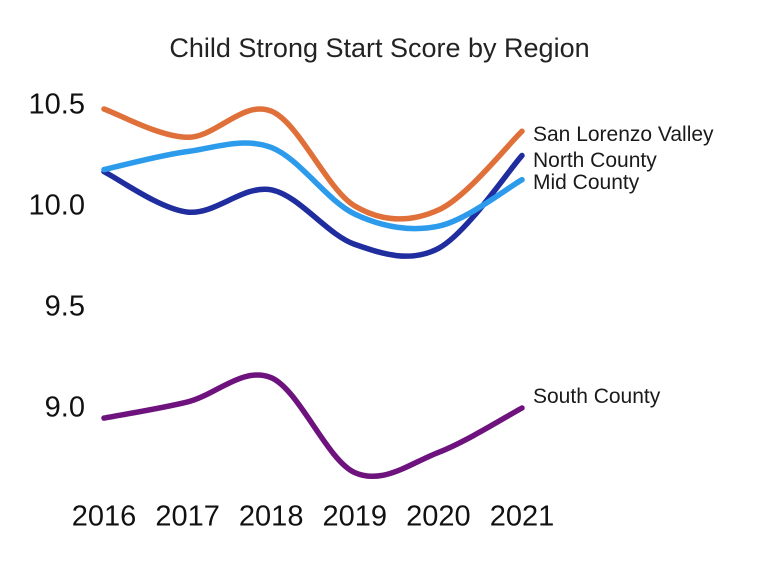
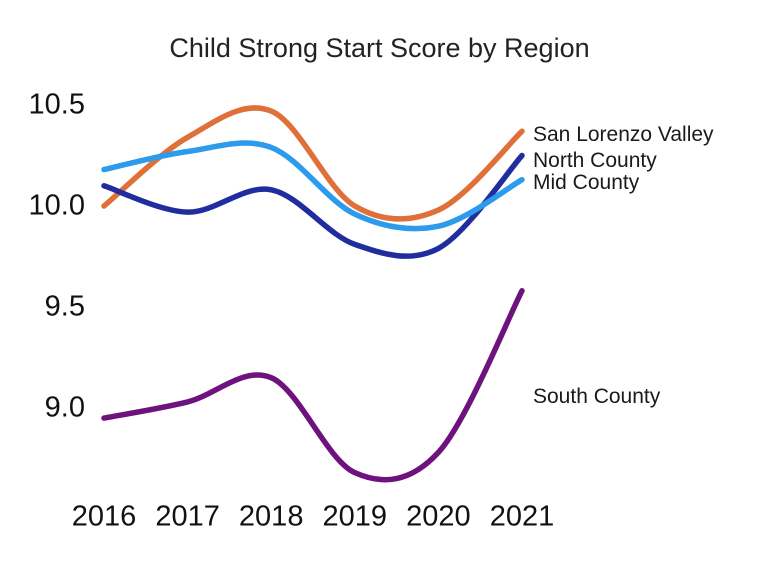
San Lorenzo Valley/2016: 10.48 -> 10.00
North County/2016: 10.17 -> 10.10
South County/2021: 9.00 -> 9.58
